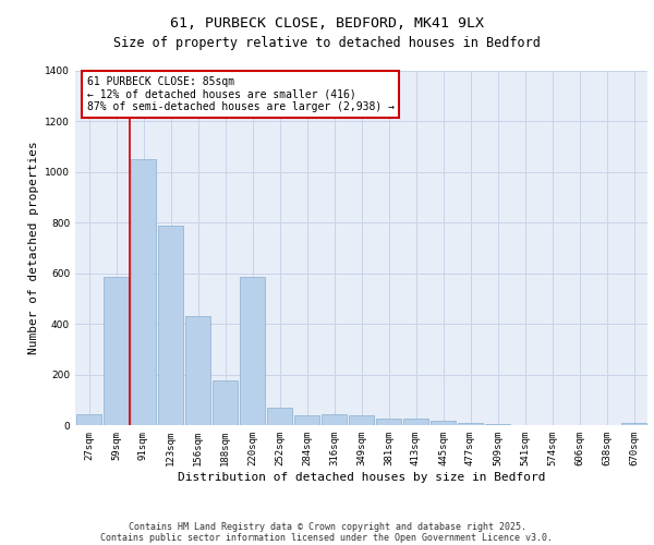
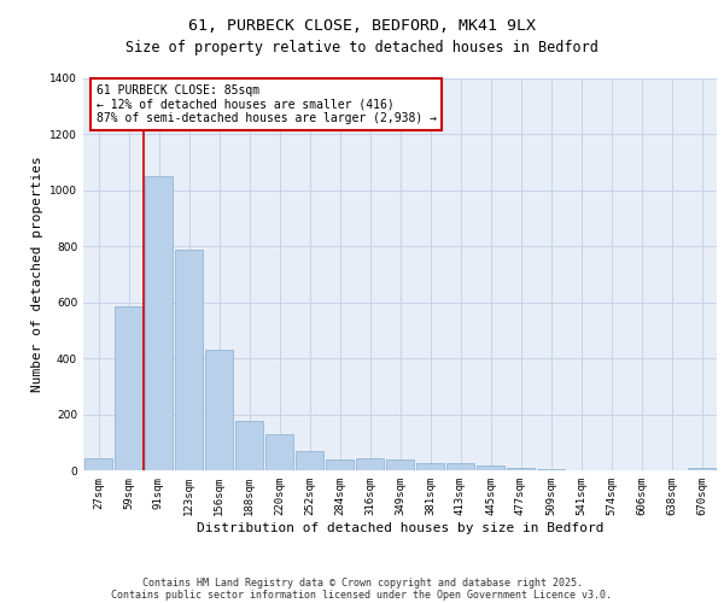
220sqm: 585 -> 128
